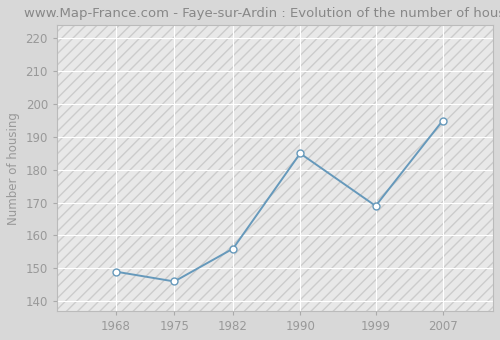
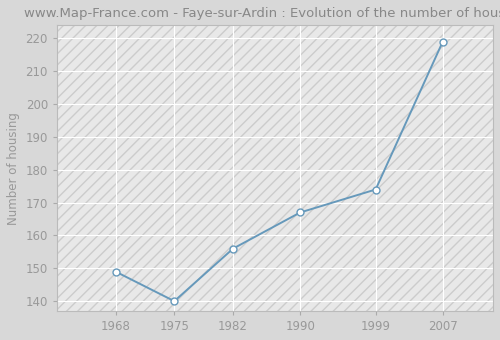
1975: 146 -> 140
1990: 185 -> 167
1999: 169 -> 174
2007: 195 -> 219
